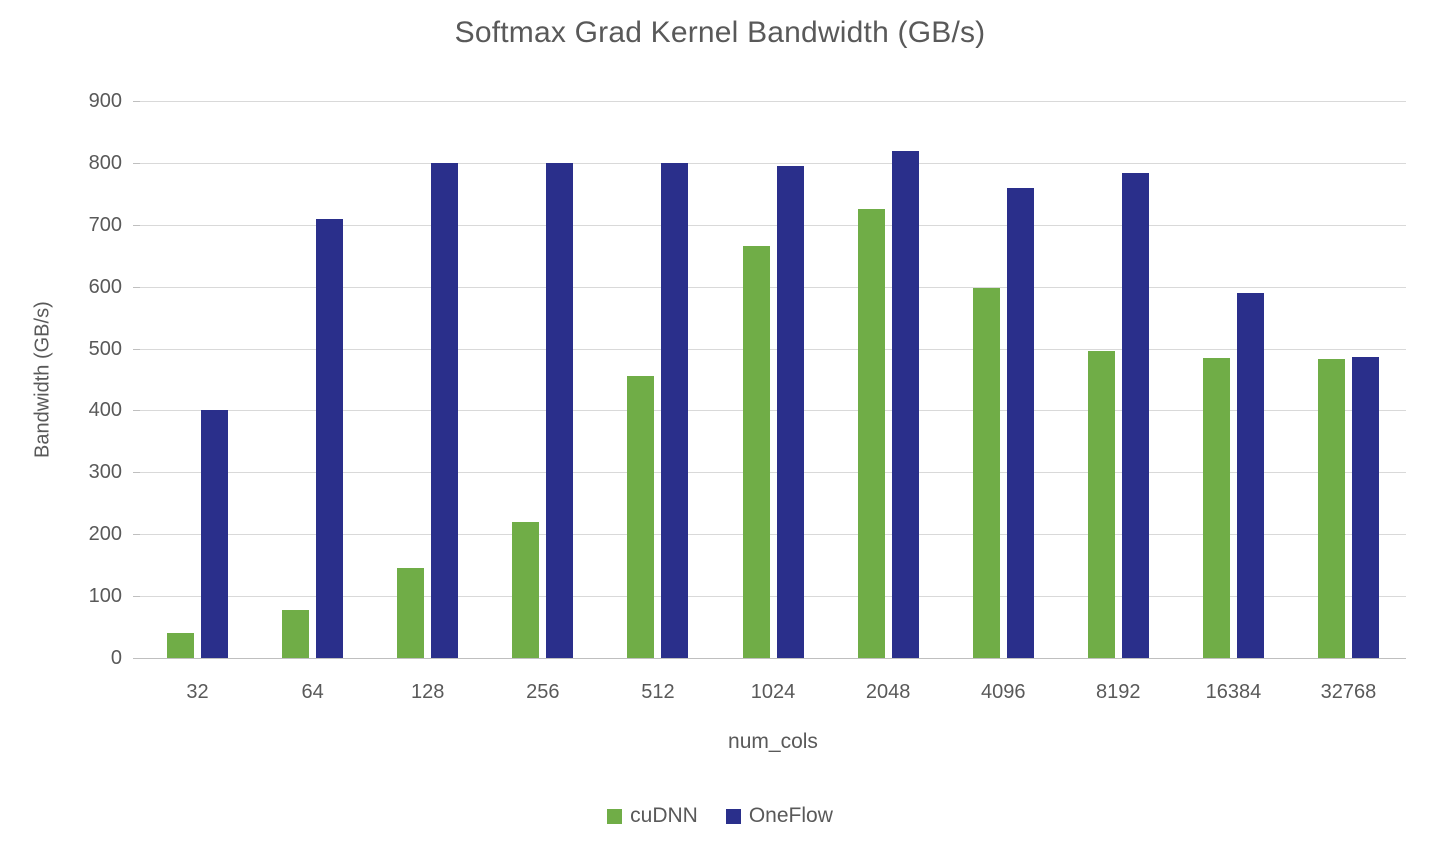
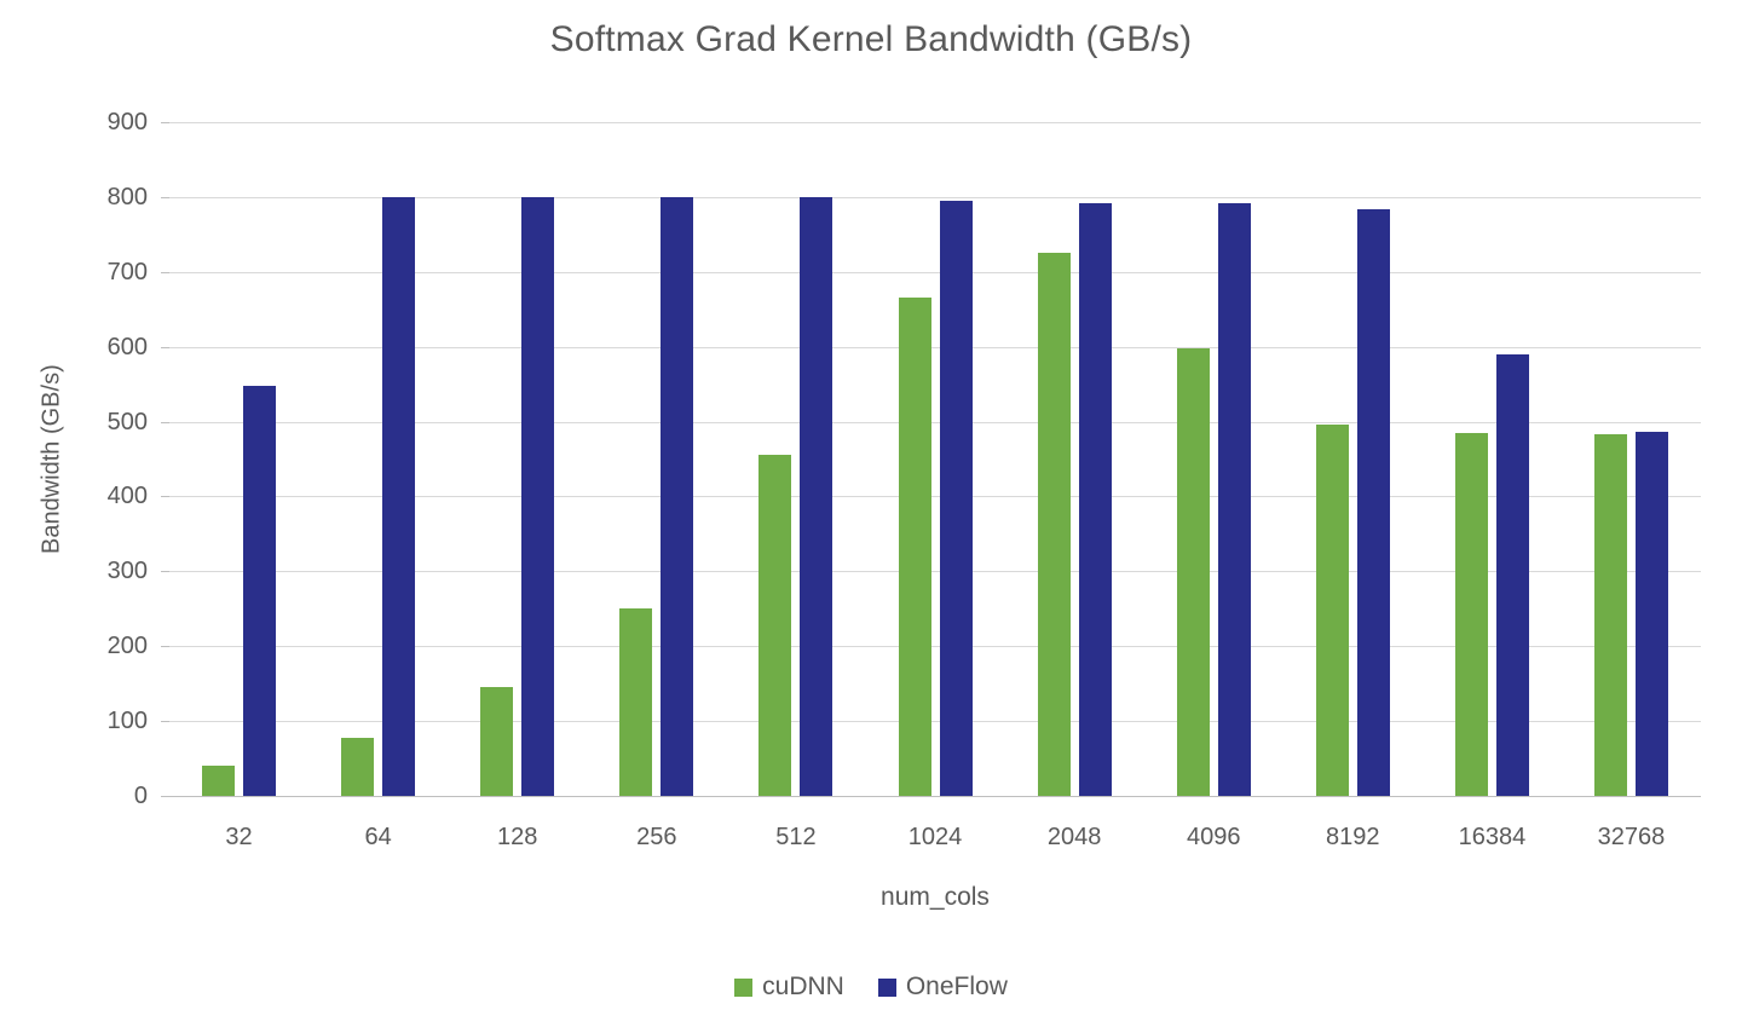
OneFlow/32: 400 -> 550
OneFlow/64: 710 -> 800
cuDNN/256: 220 -> 250
OneFlow/2048: 820 -> 790
OneFlow/4096: 760 -> 790
